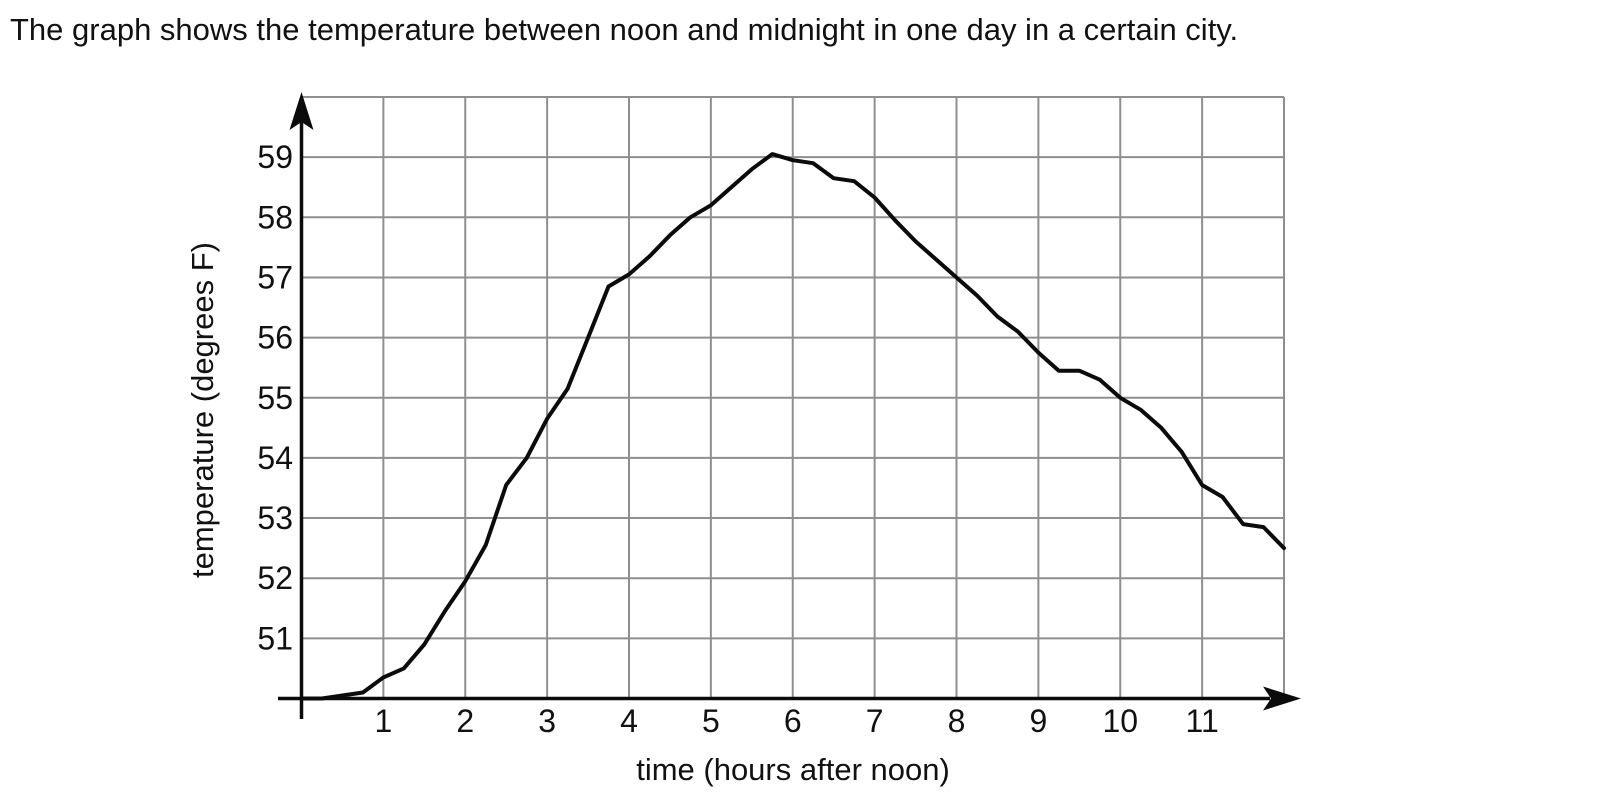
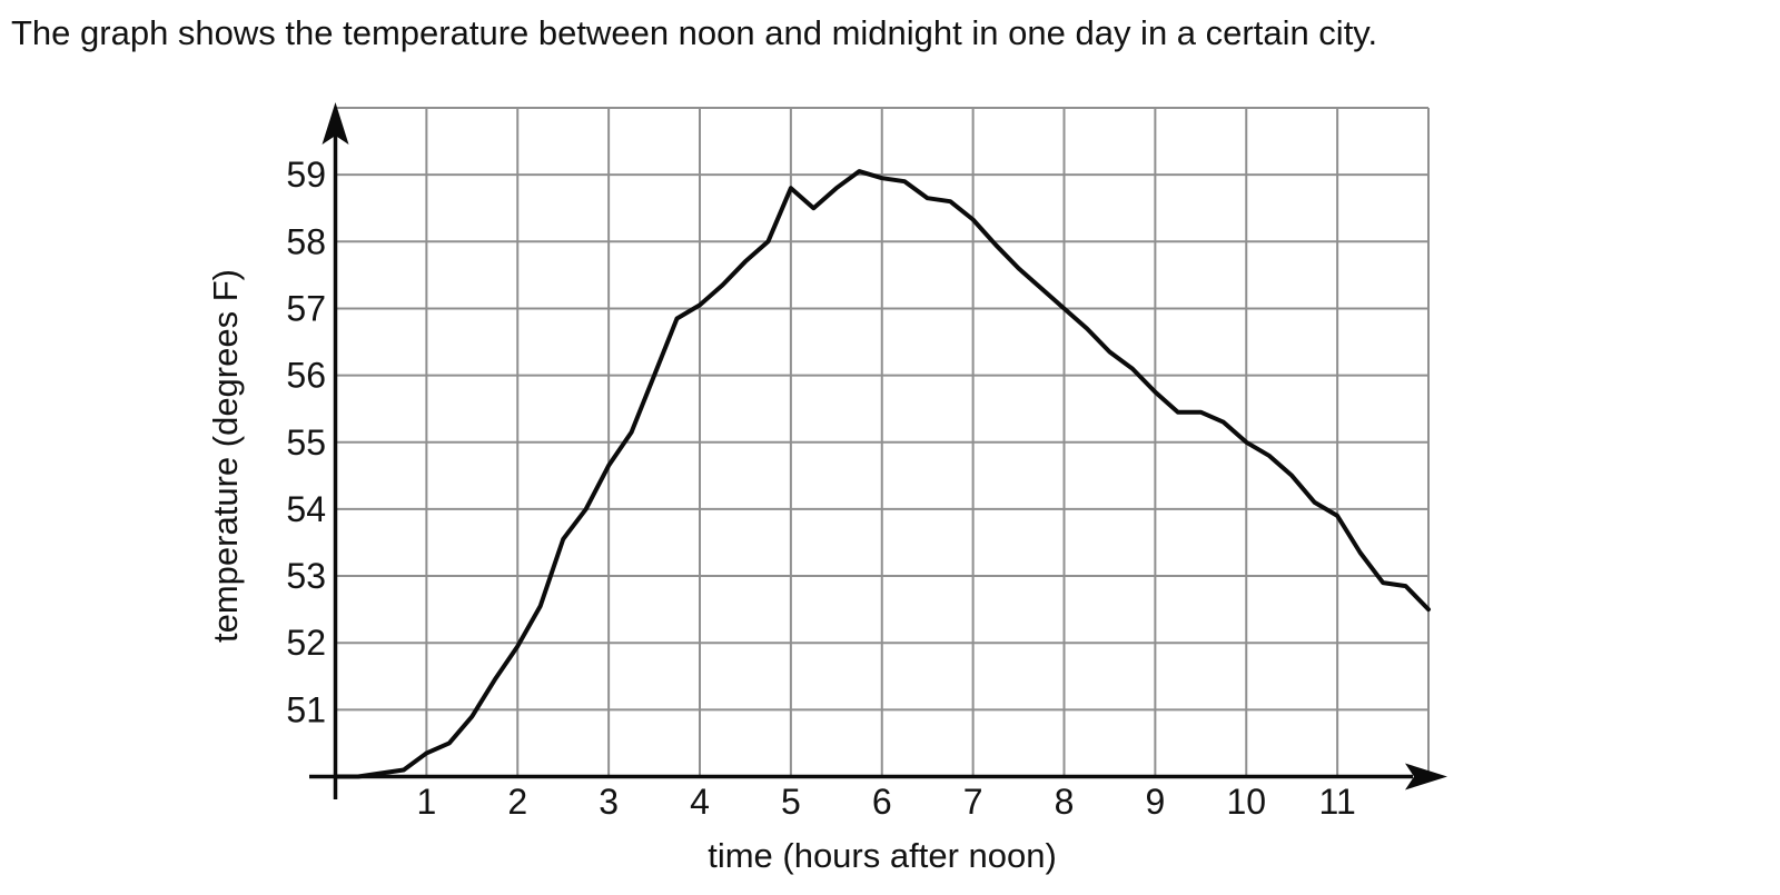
5: 58.2 -> 58.8
11: 53.5 -> 53.9
